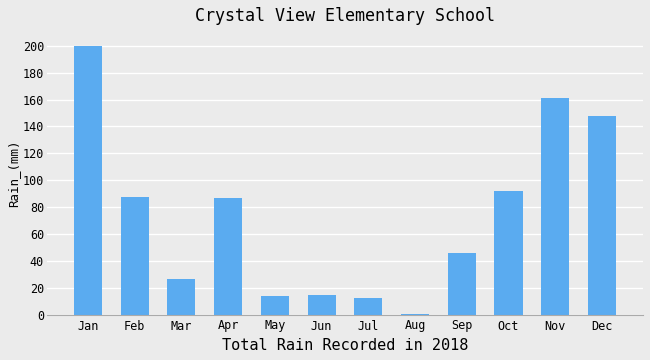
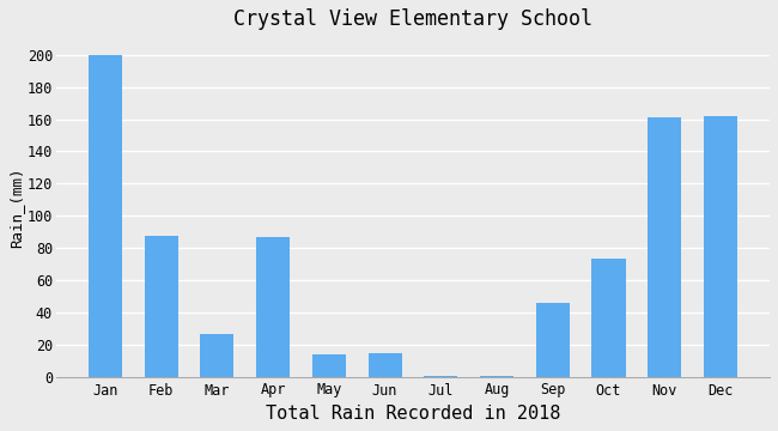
Jul: 13 -> 1
Oct: 92 -> 74
Dec: 148 -> 162
